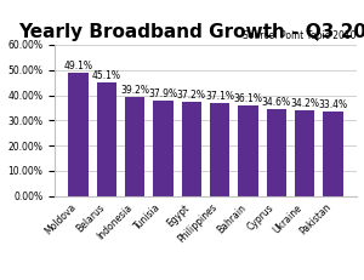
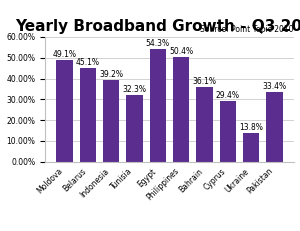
Tunisia: 37.9% -> 32.3%
Egypt: 37.2% -> 54.3%
Philippines: 37.1% -> 50.4%
Cyprus: 34.6% -> 29.4%
Ukraine: 34.2% -> 13.8%
